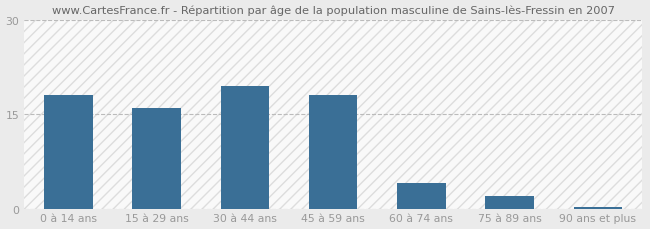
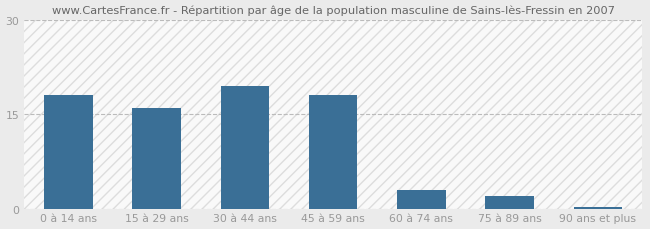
60 à 74 ans: 4.0 -> 3.0
